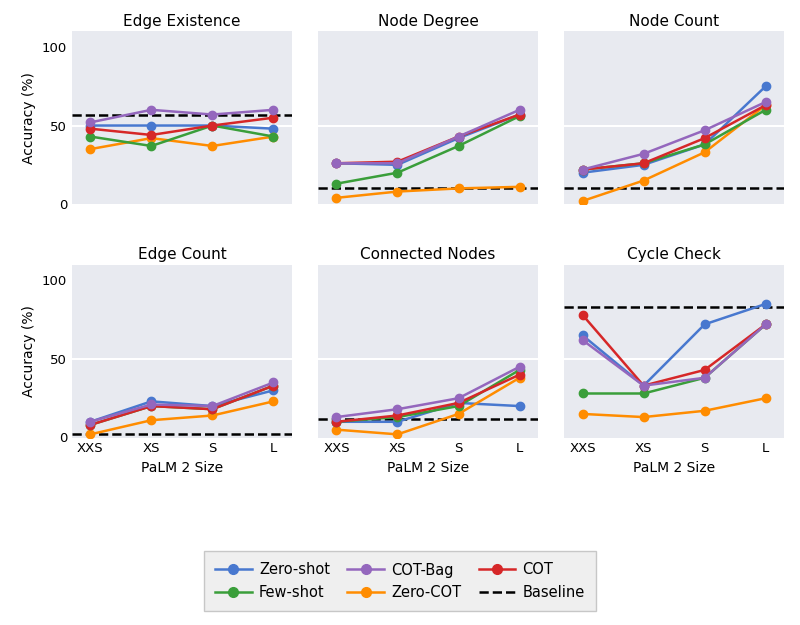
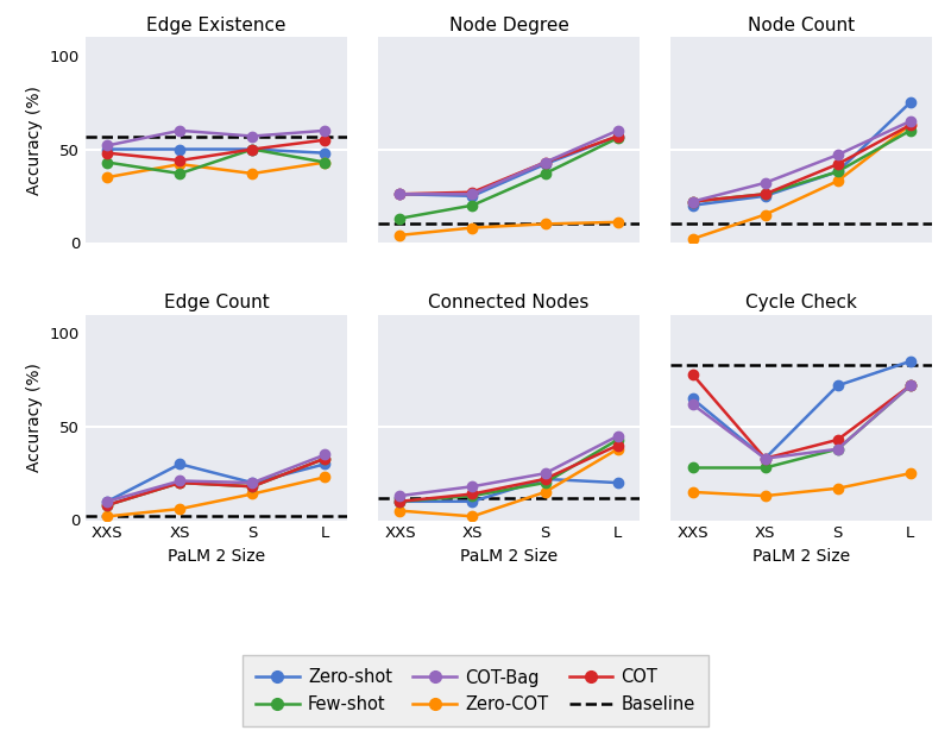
Edge Count/Zero-shot/XS: 23 -> 30
Edge Count/Zero-COT/XS: 11 -> 6
